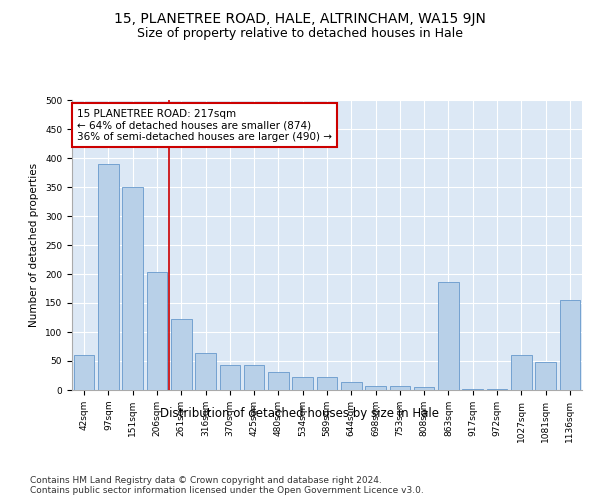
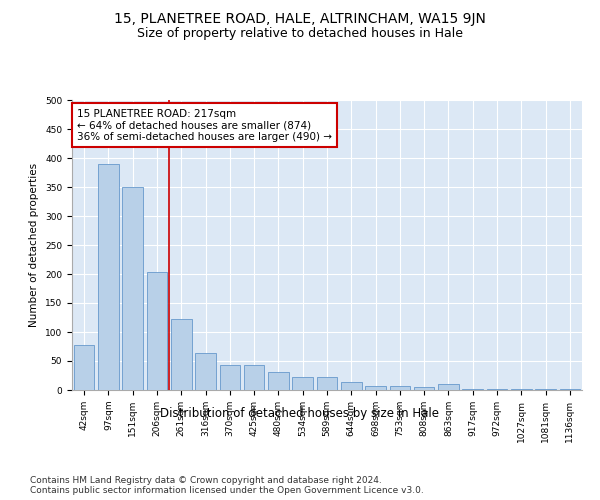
42sqm: 60 -> 78
863sqm: 186 -> 10
1027sqm: 60 -> 1
1081sqm: 48 -> 1
1136sqm: 156 -> 1
